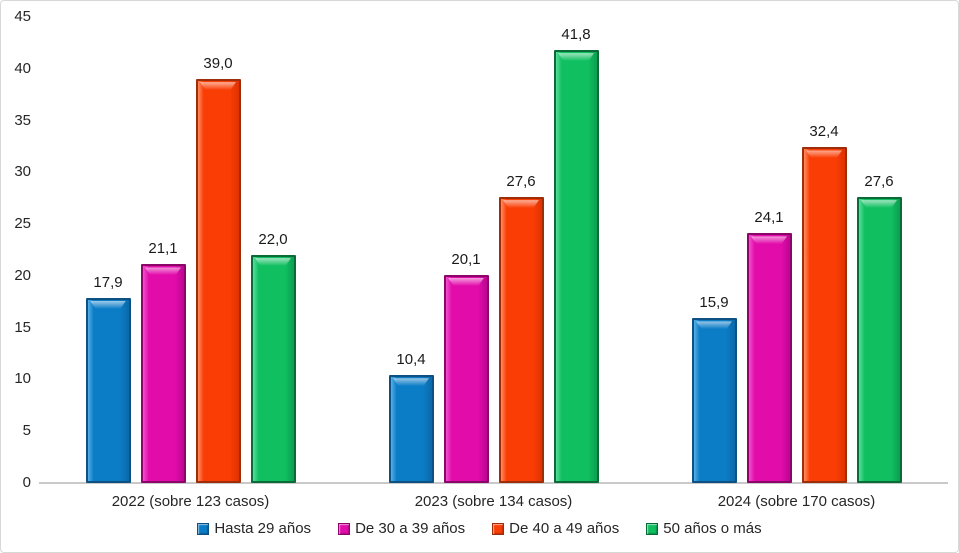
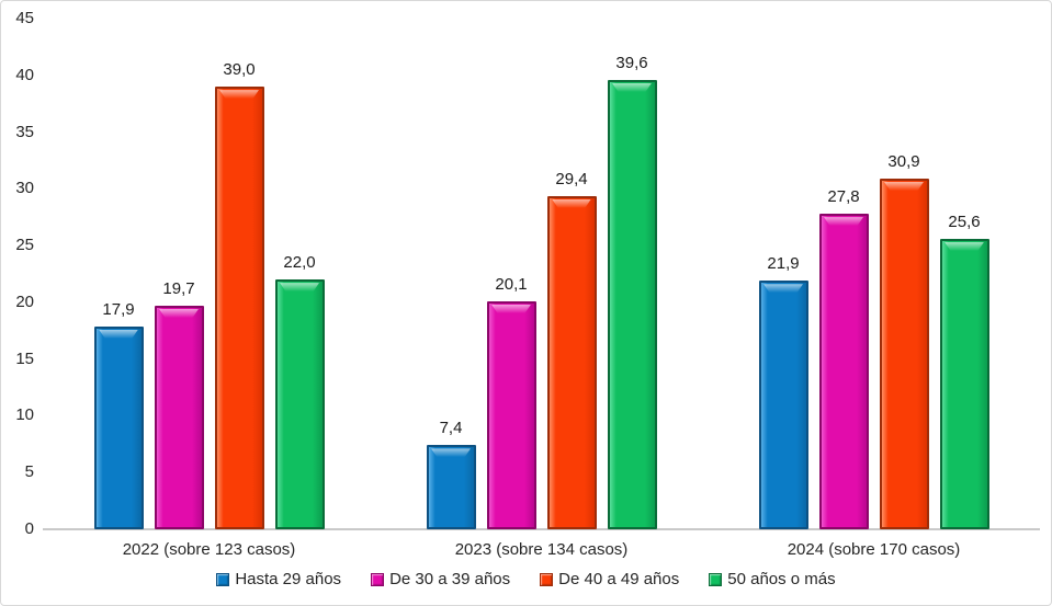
De 30 a 39 años/2022 (sobre 123 casos): 21,1 -> 19,7
Hasta 29 años/2023 (sobre 134 casos): 10,4 -> 7,4
De 40 a 49 años/2023 (sobre 134 casos): 27,6 -> 29,4
50 años o más/2023 (sobre 134 casos): 41,8 -> 39,6
Hasta 29 años/2024 (sobre 170 casos): 15,9 -> 21,9
De 30 a 39 años/2024 (sobre 170 casos): 24,1 -> 27,8
De 40 a 49 años/2024 (sobre 170 casos): 32,4 -> 30,9
50 años o más/2024 (sobre 170 casos): 27,6 -> 25,6
